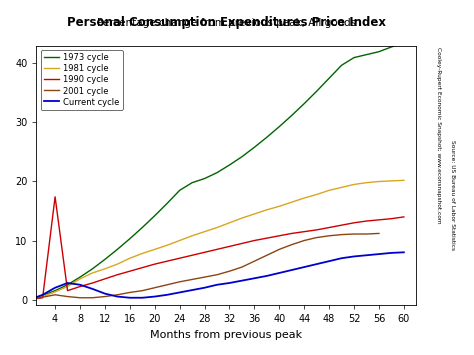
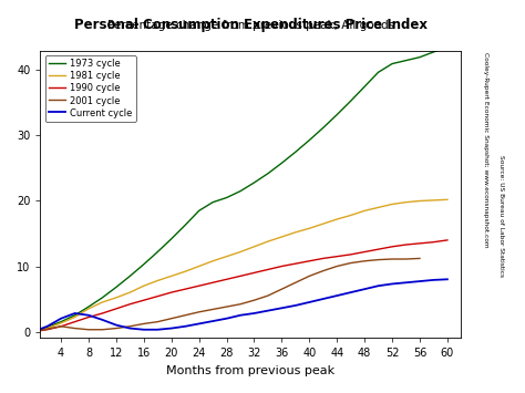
1990 cycle/4: 17.4 -> 0.8
